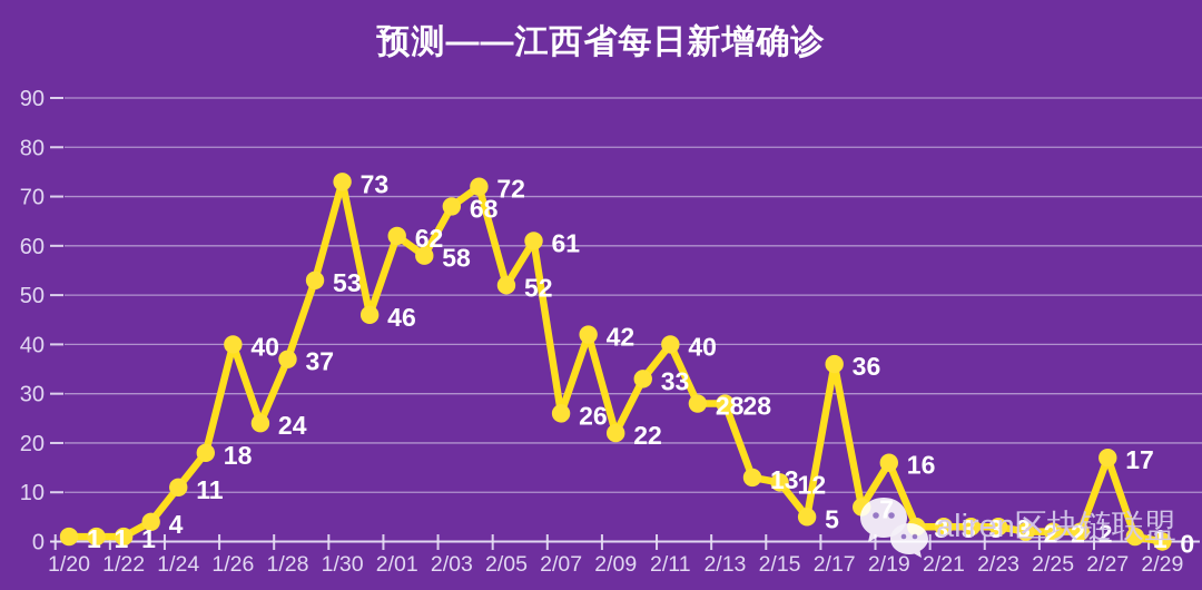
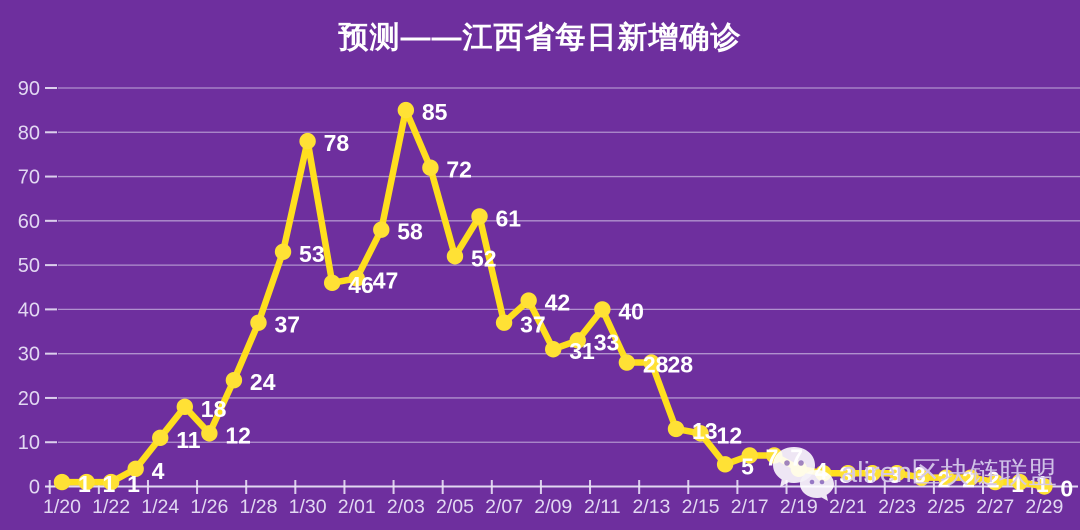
1/26: 40 -> 12
1/30: 73 -> 78
2/01: 62 -> 47
2/03: 68 -> 85
2/07: 26 -> 37
2/09: 22 -> 31
2/17: 36 -> 7
2/19: 16 -> 4
2/27: 17 -> 1
